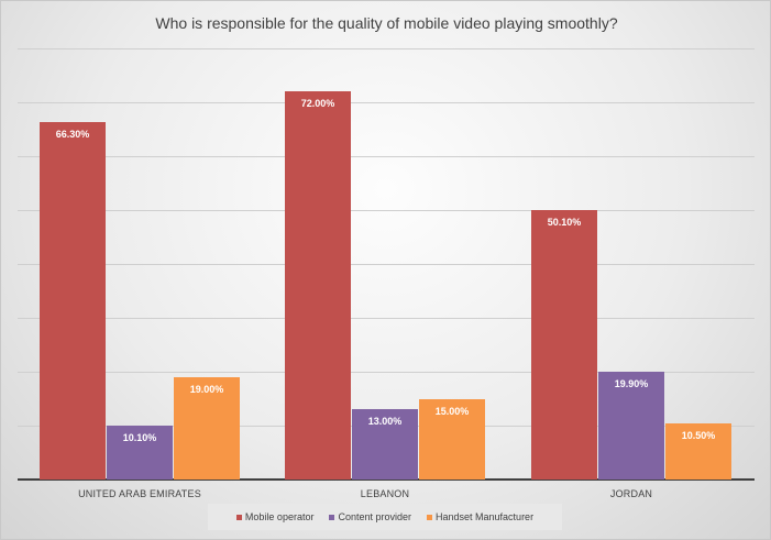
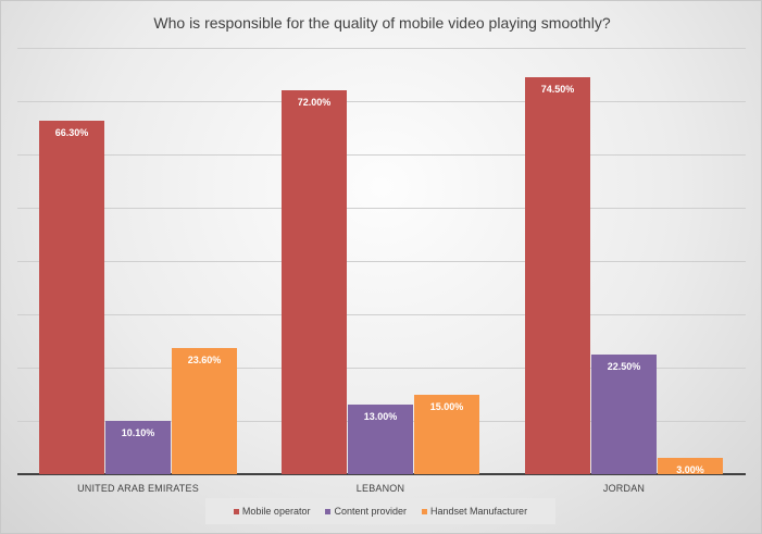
Handset Manufacturer/UNITED ARAB EMIRATES: 19.00% -> 23.60%
Mobile operator/JORDAN: 50.10% -> 74.50%
Content provider/JORDAN: 19.90% -> 22.50%
Handset Manufacturer/JORDAN: 10.50% -> 3.00%
